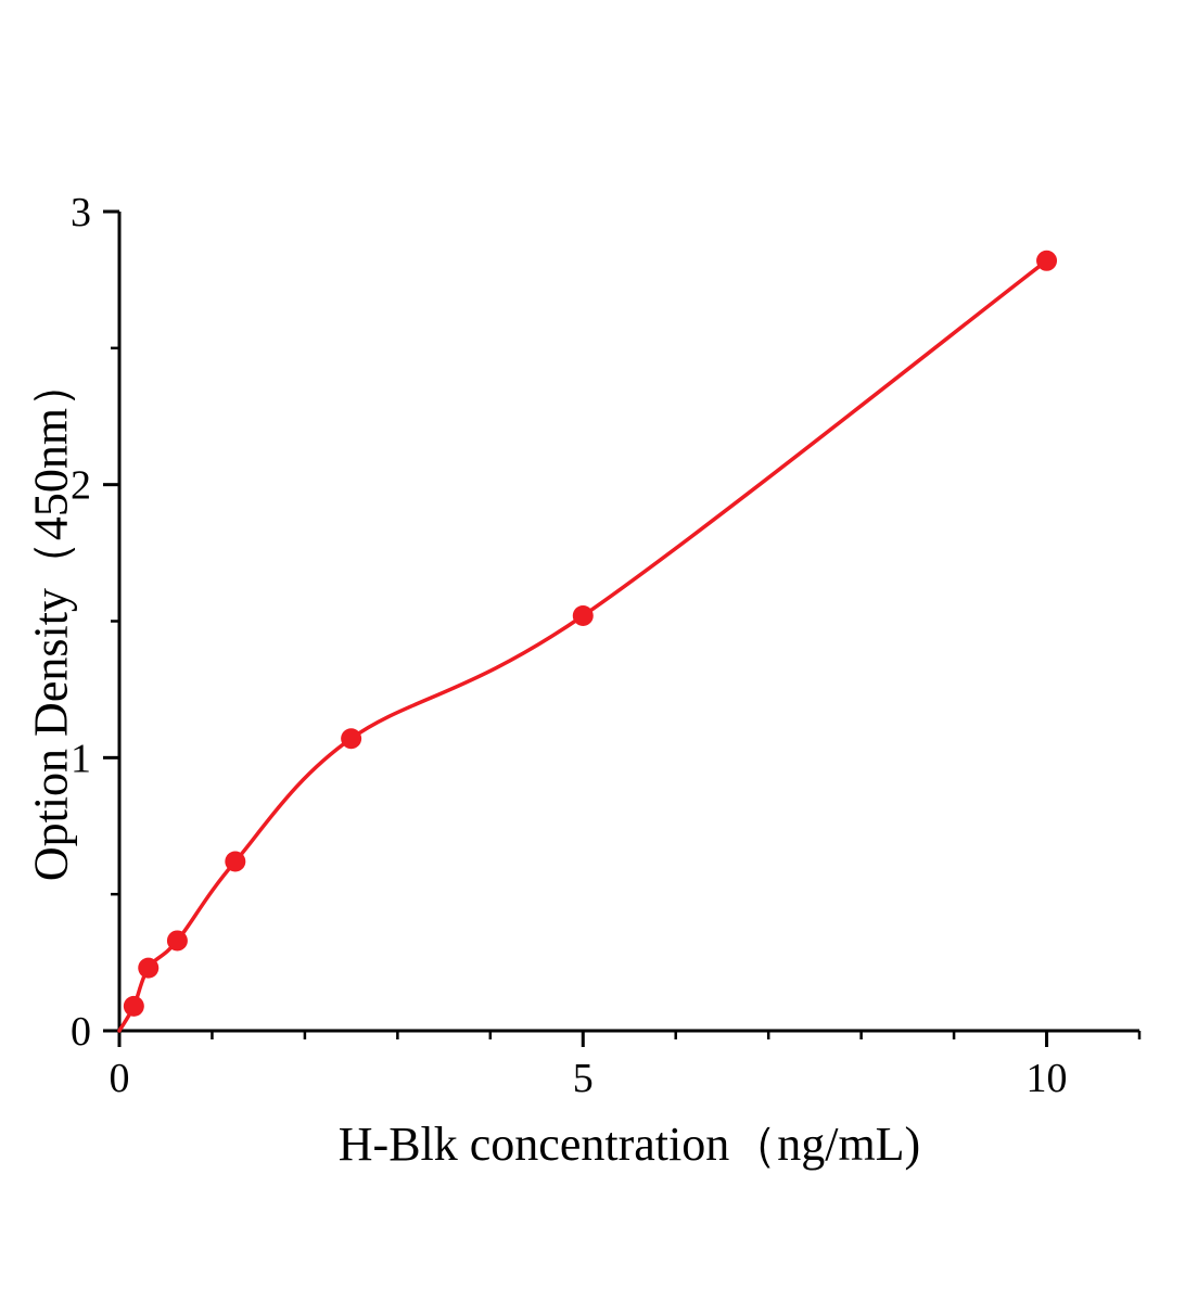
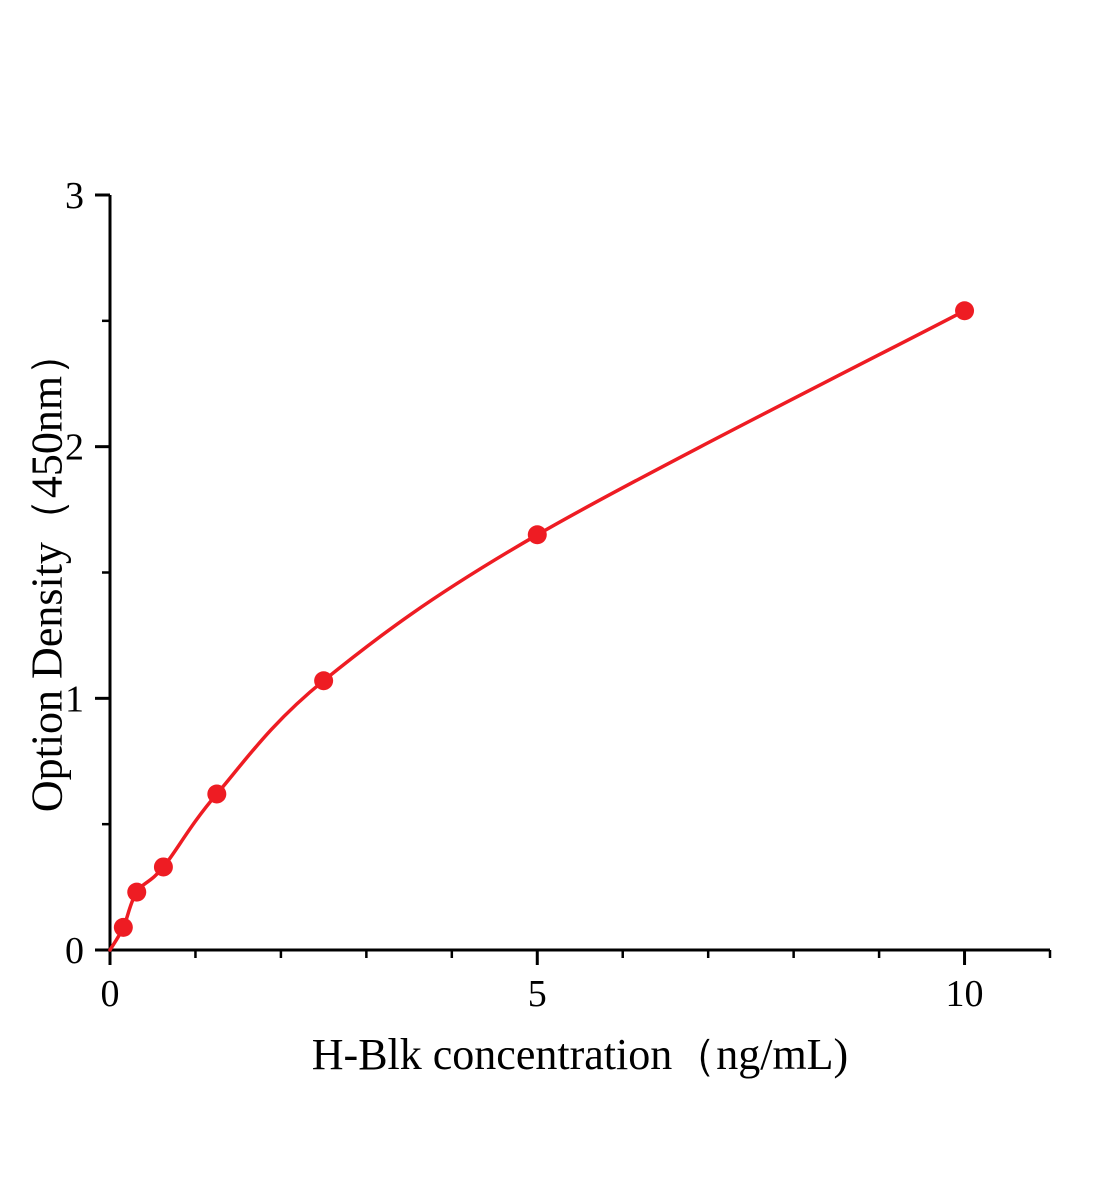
5: 1.52 -> 1.65
10: 2.82 -> 2.54
